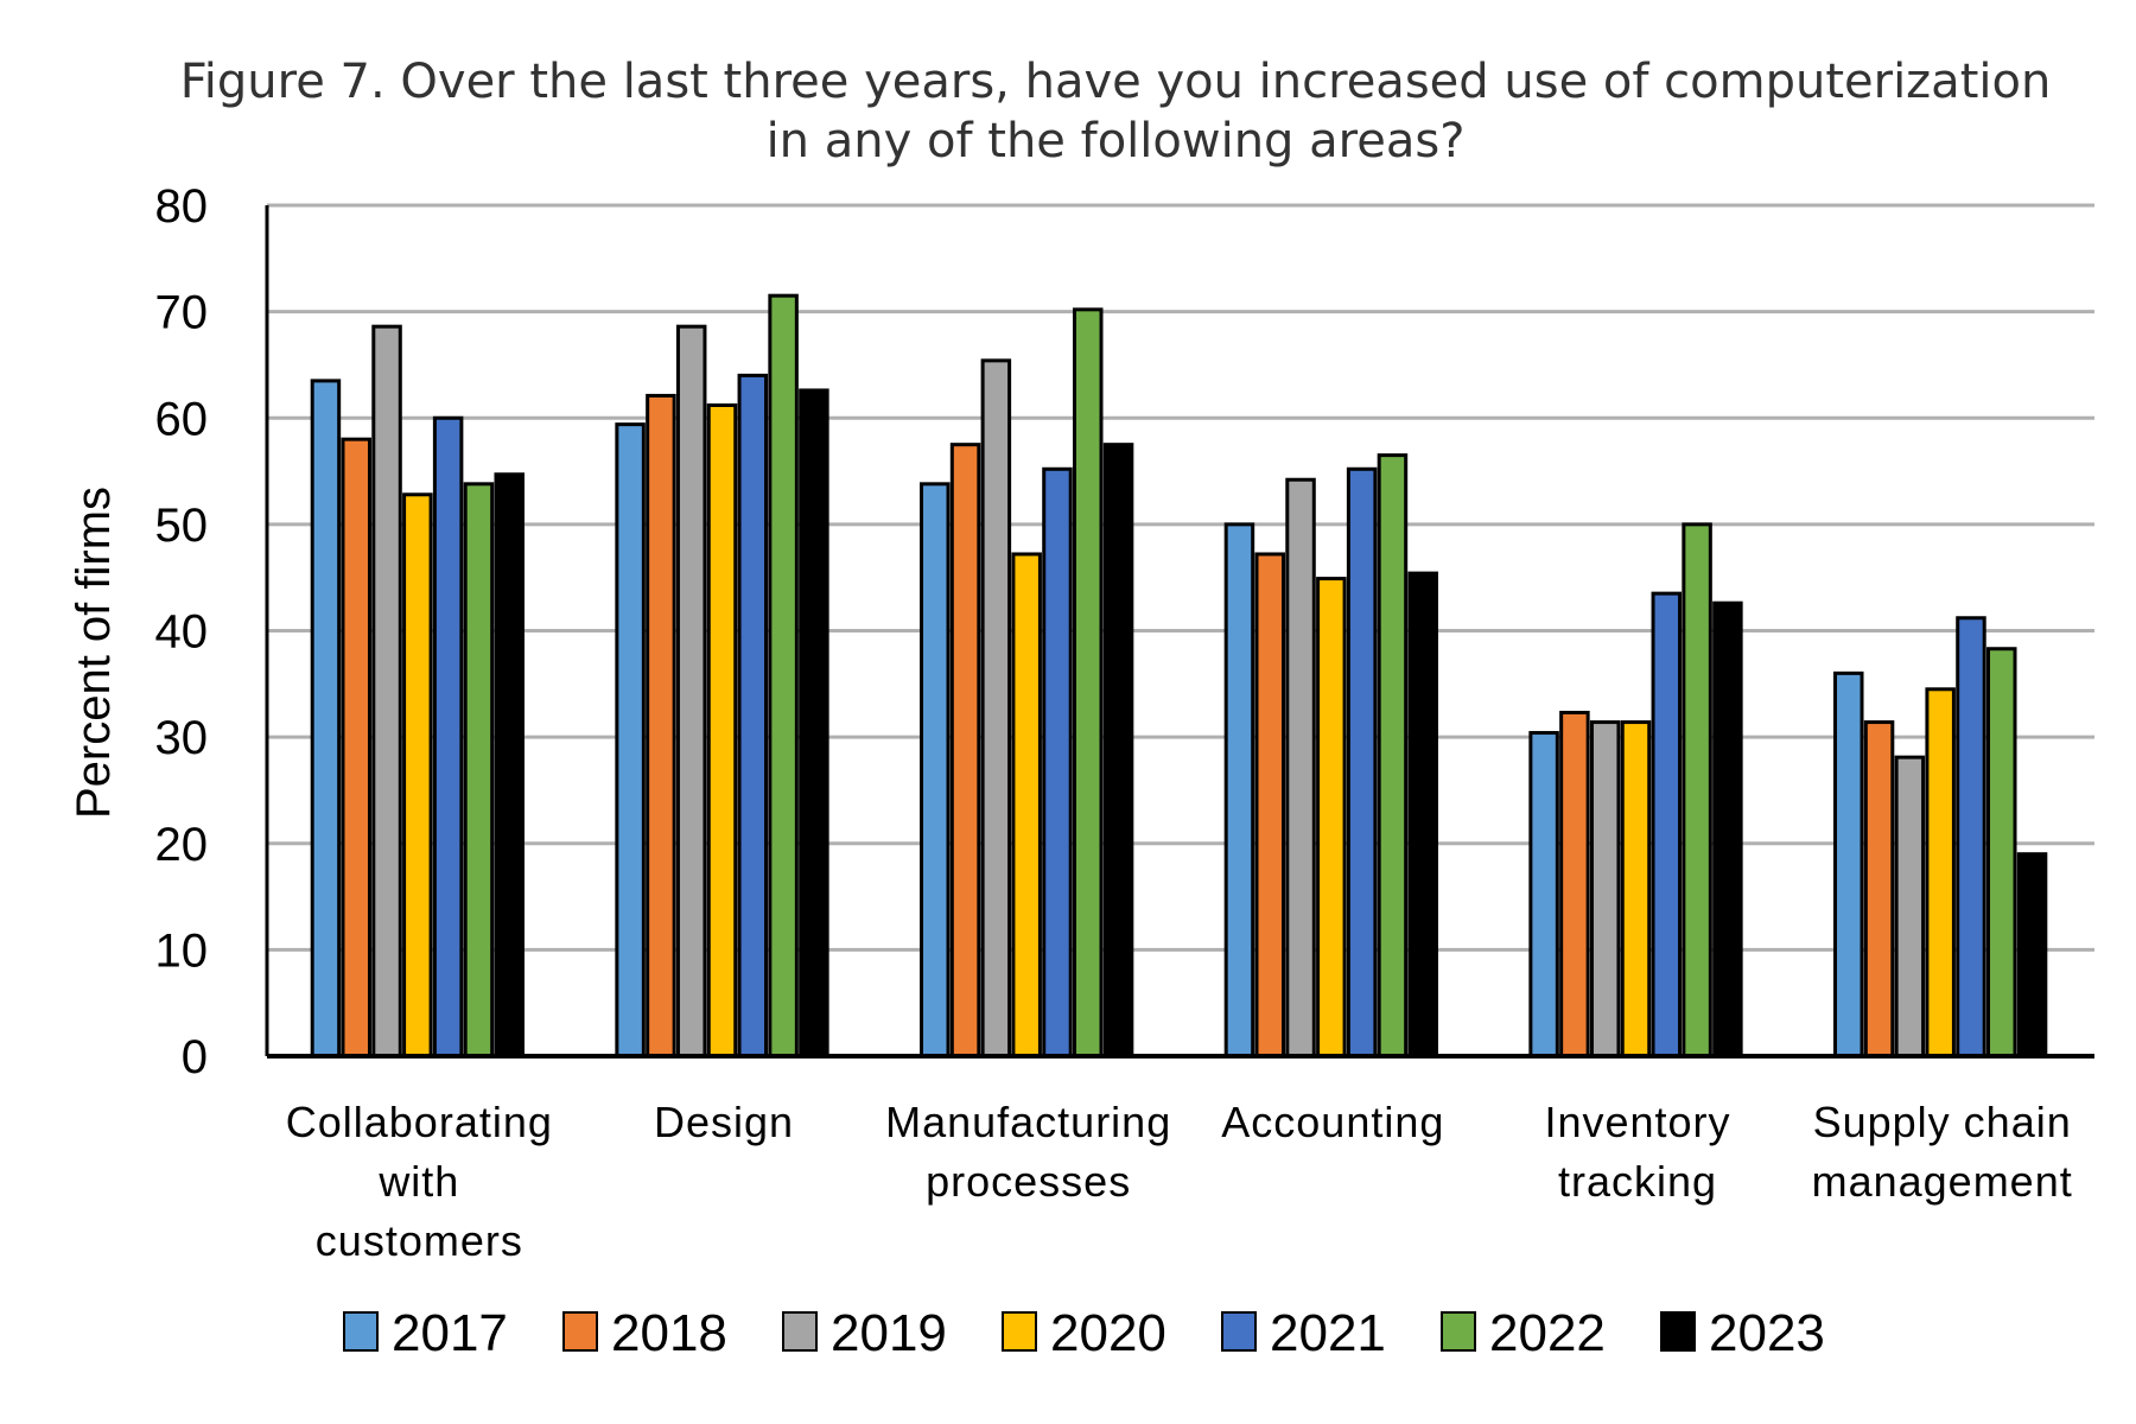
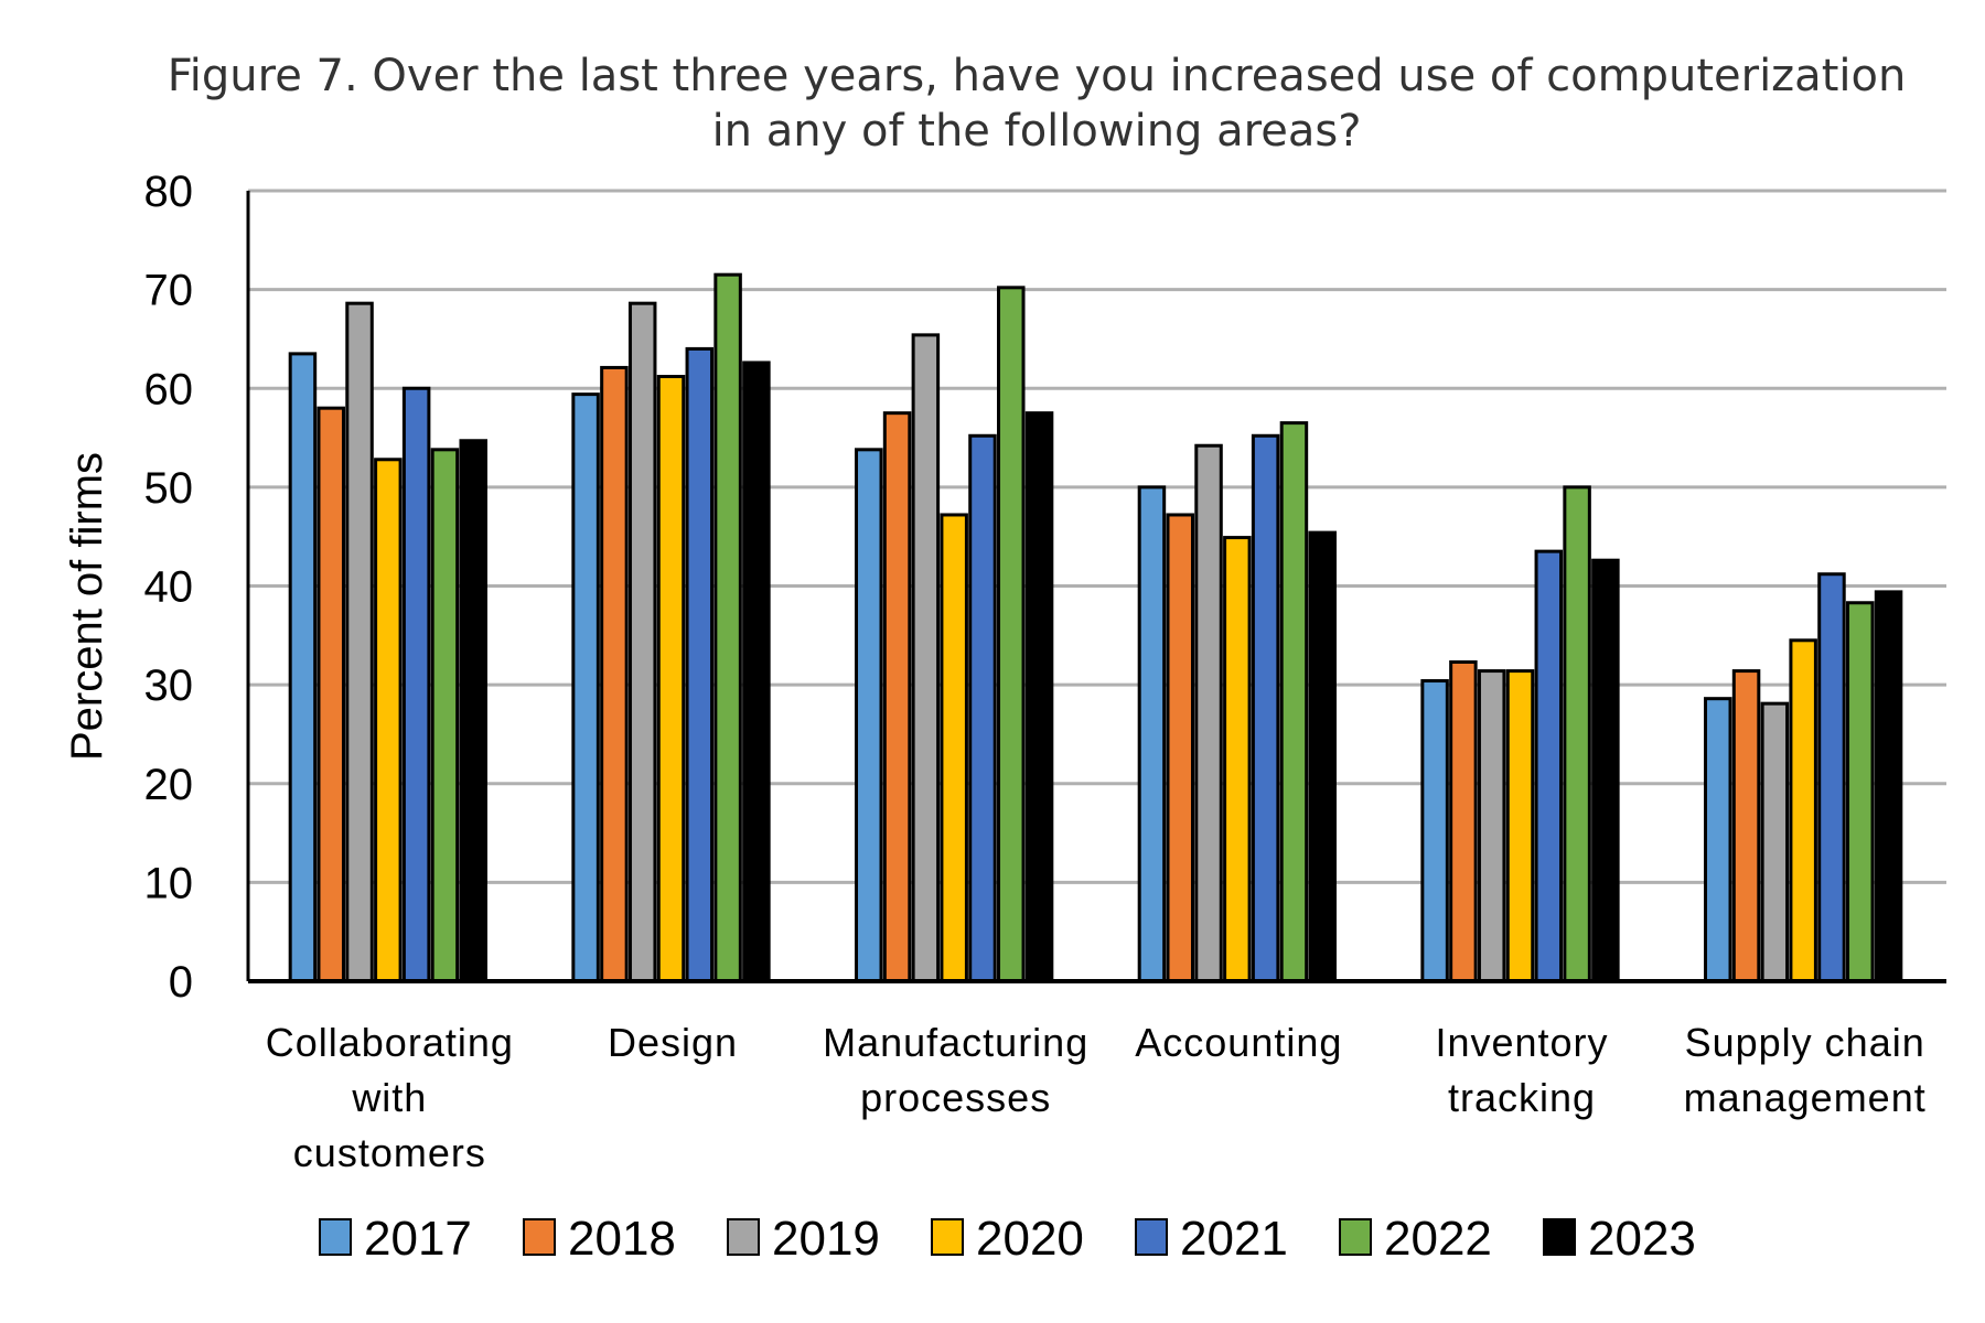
2017/Supply chain management: 36 -> 29
2023/Supply chain management: 19 -> 39
